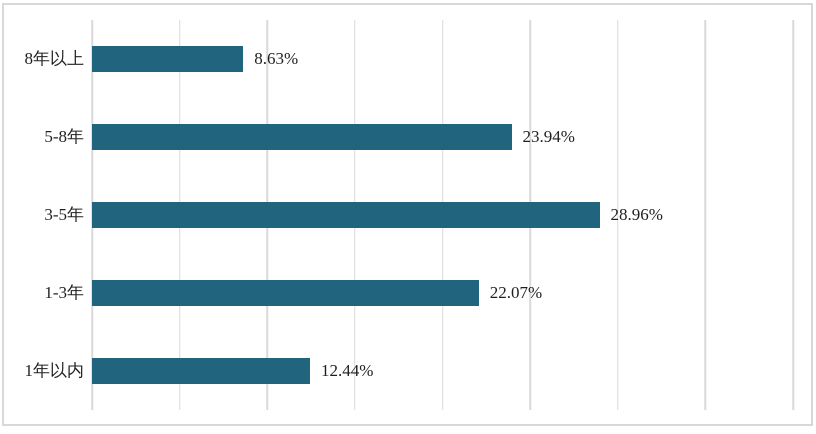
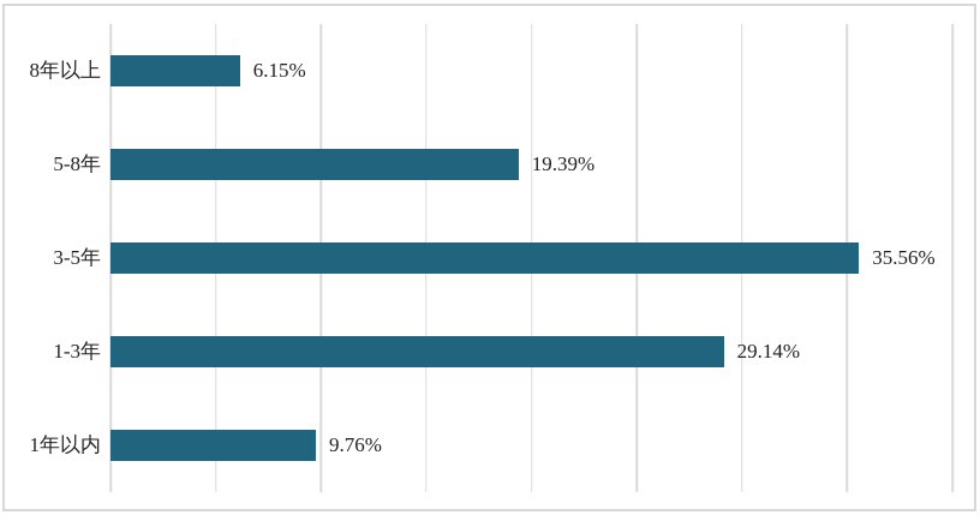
8年以上: 8.63% -> 6.15%
5-8年: 23.94% -> 19.39%
3-5年: 28.96% -> 35.56%
1-3年: 22.07% -> 29.14%
1年以内: 12.44% -> 9.76%
